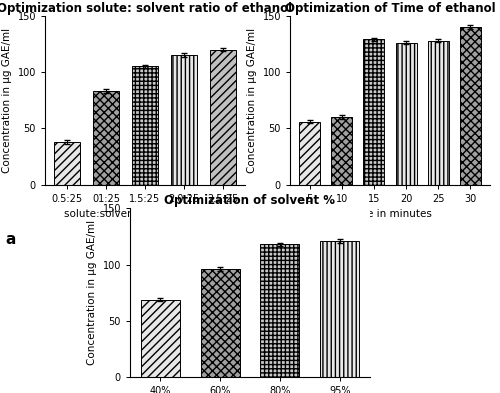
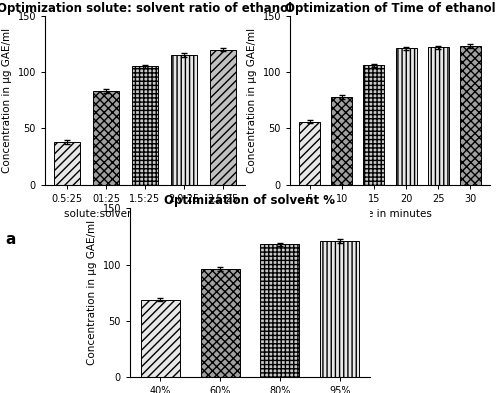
Optimization of Time of ethanol/10: 60 -> 78
Optimization of Time of ethanol/15: 129 -> 106
Optimization of Time of ethanol/20: 126 -> 121
Optimization of Time of ethanol/25: 128 -> 122
Optimization of Time of ethanol/30: 140 -> 123
